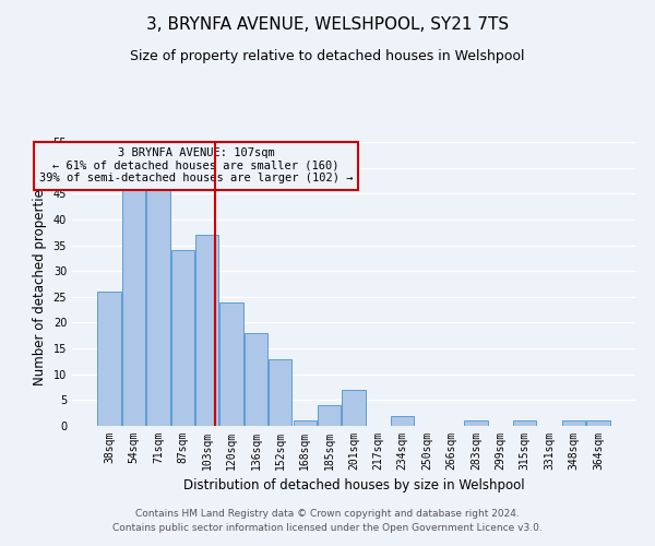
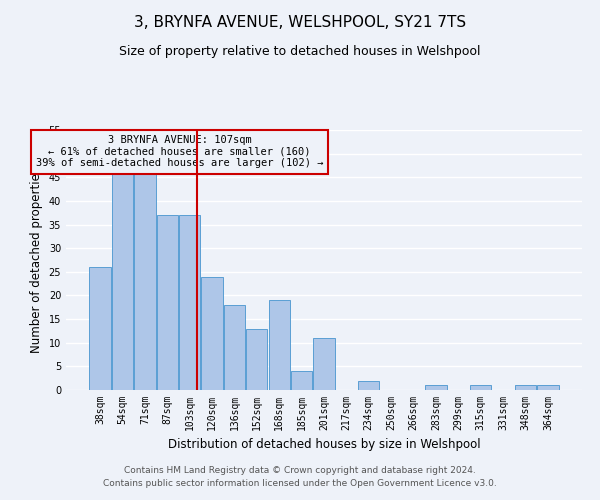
87sqm: 34 -> 37
168sqm: 1 -> 19
201sqm: 7 -> 11
